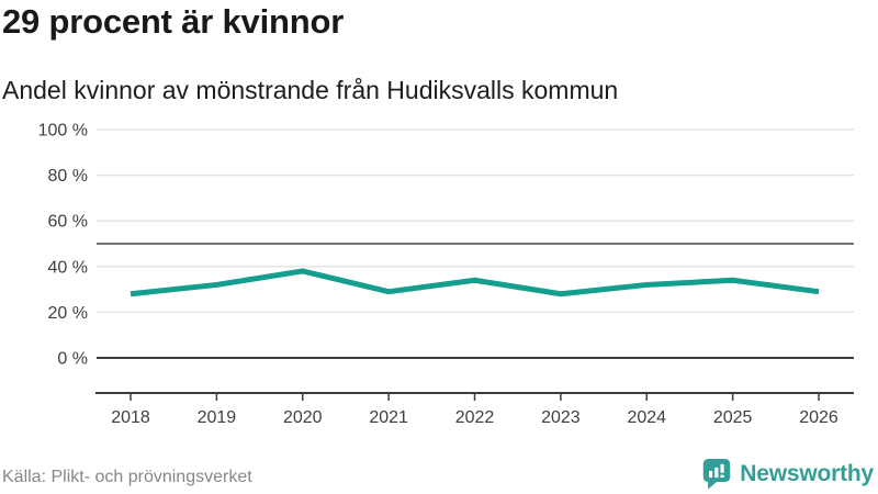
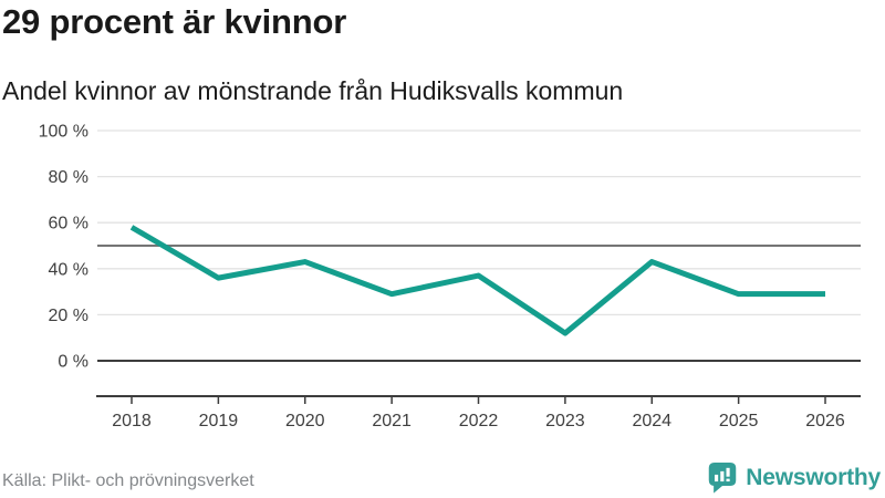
2018: 28% -> 58%
2019: 32% -> 36%
2020: 38% -> 43%
2022: 34% -> 37%
2023: 28% -> 12%
2024: 32% -> 43%
2025: 34% -> 29%
